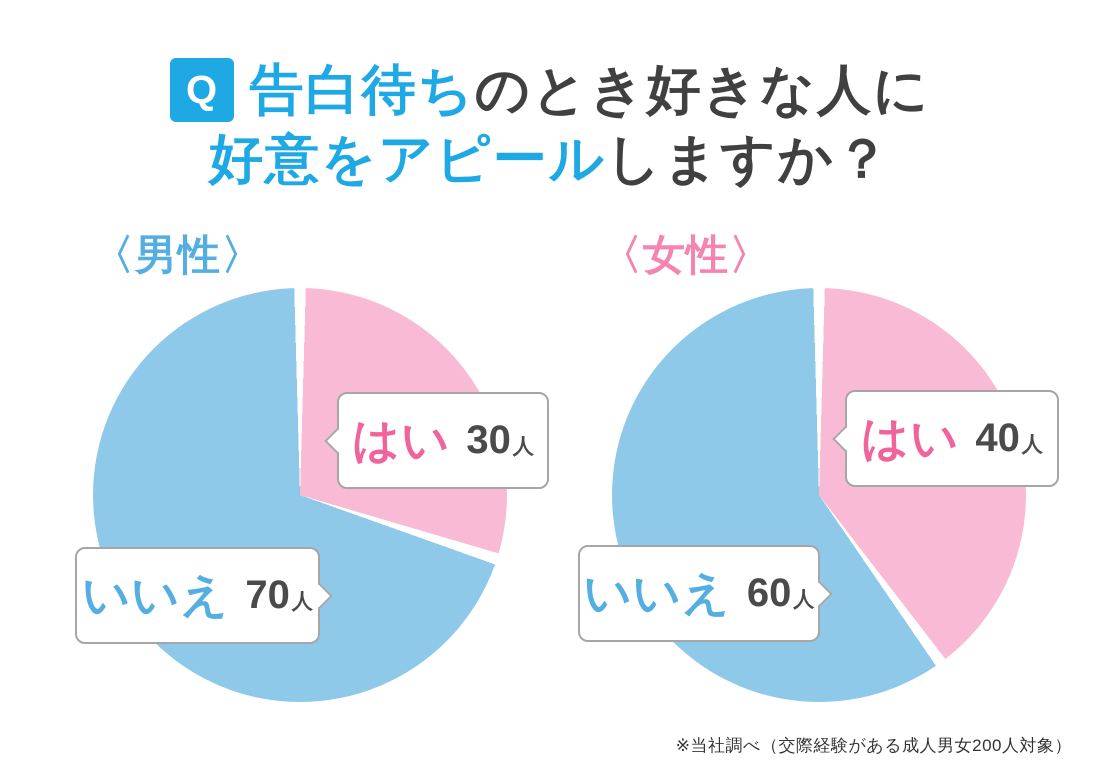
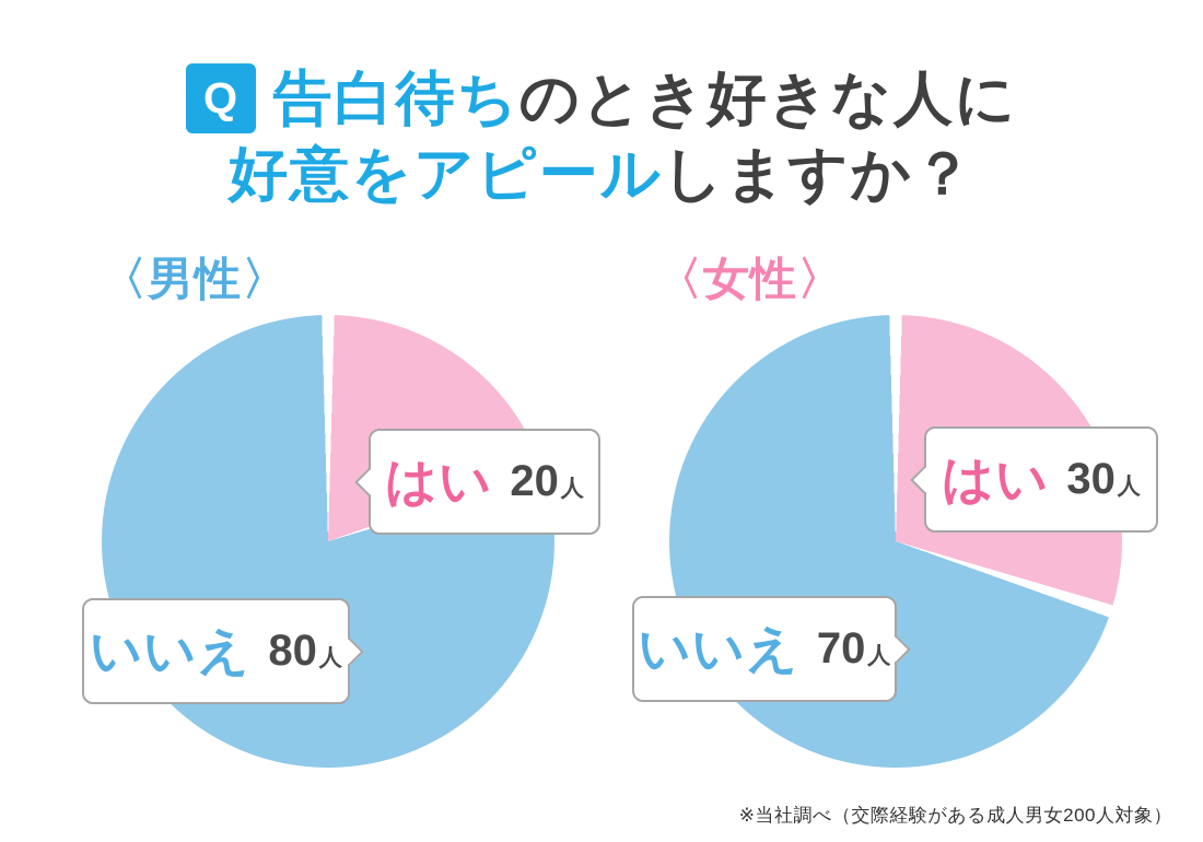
〈男性〉/はい: 30 -> 20
〈男性〉/いいえ: 70 -> 80
〈女性〉/はい: 40 -> 30
〈女性〉/いいえ: 60 -> 70
